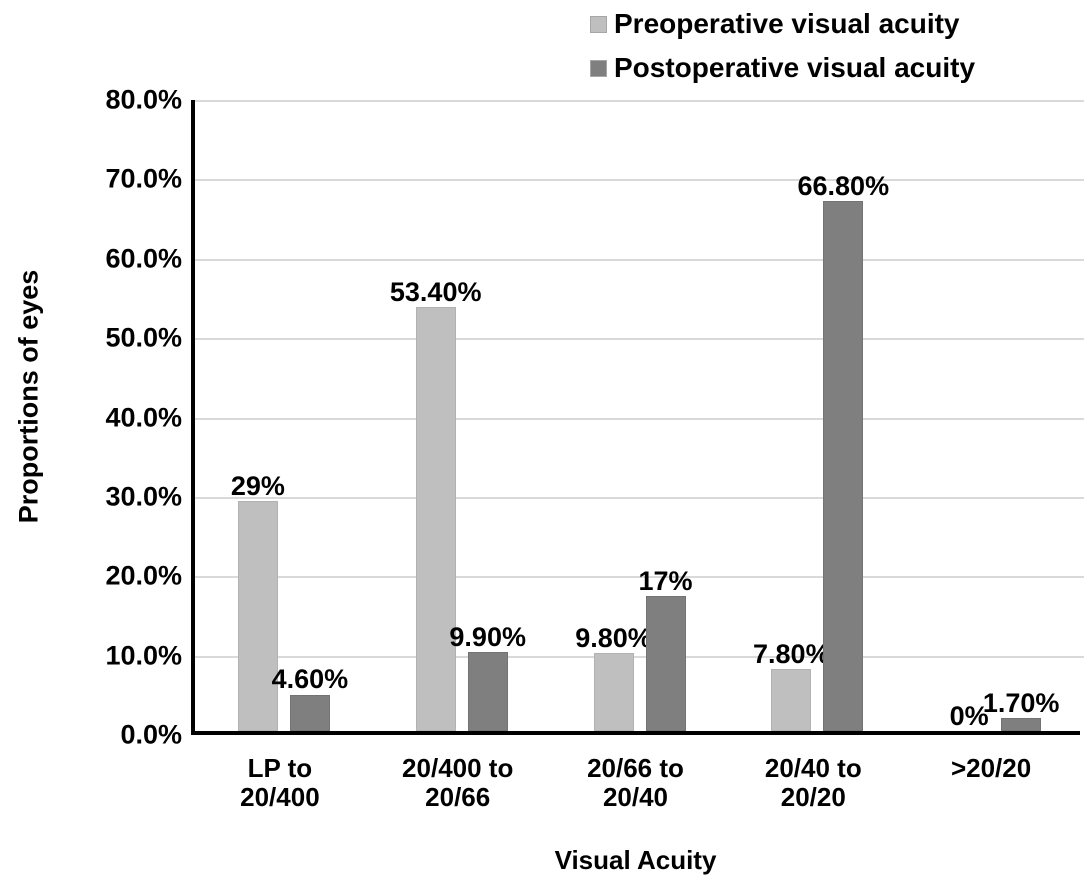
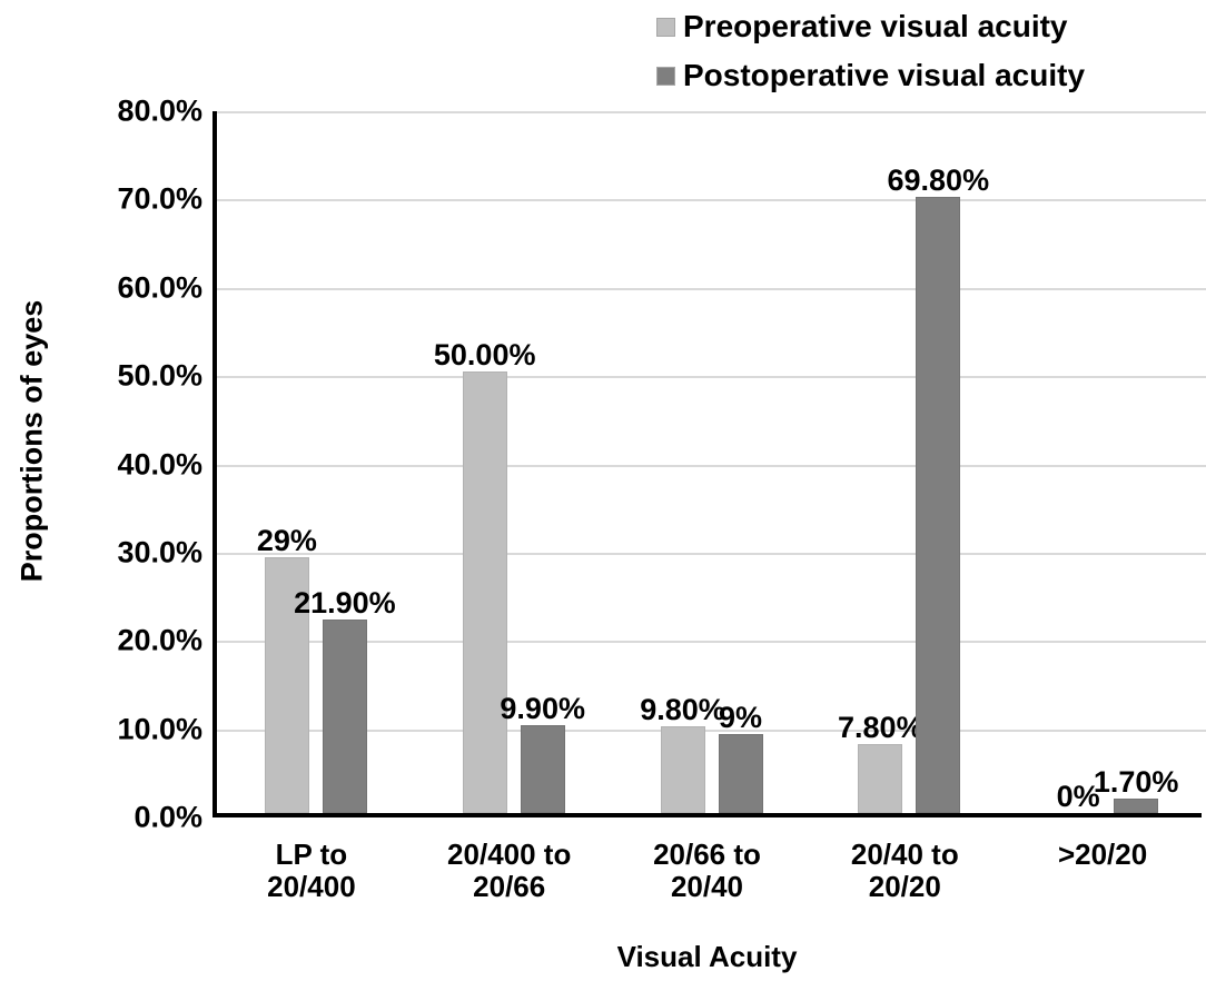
Postoperative visual acuity/LP to 20/400: 4.60% -> 21.90%
Preoperative visual acuity/20/400 to 20/66: 53.40% -> 50.00%
Postoperative visual acuity/20/66 to 20/40: 17% -> 9%
Postoperative visual acuity/20/40 to 20/20: 66.80% -> 69.80%
